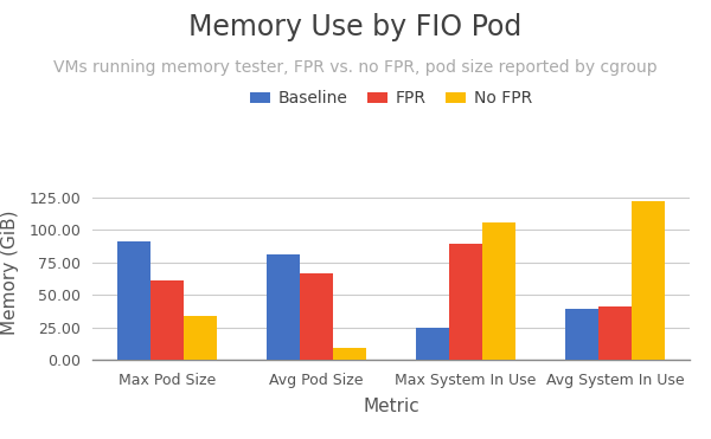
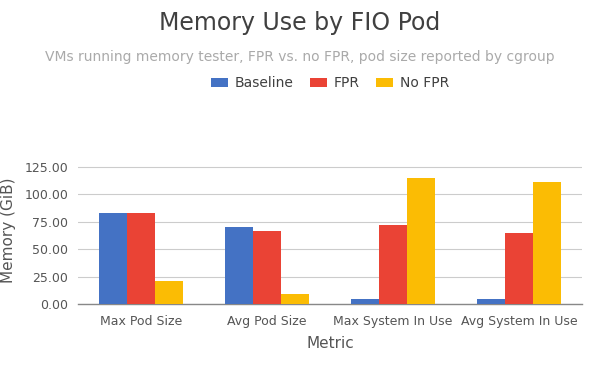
Baseline/Max Pod Size: 91 -> 83
FPR/Max Pod Size: 61 -> 83
No FPR/Max Pod Size: 34 -> 21
Baseline/Avg Pod Size: 81 -> 70
Baseline/Max System In Use: 25 -> 5
FPR/Max System In Use: 89 -> 72
No FPR/Max System In Use: 106 -> 115
Baseline/Avg System In Use: 39 -> 5
FPR/Avg System In Use: 41 -> 65
No FPR/Avg System In Use: 122 -> 111
